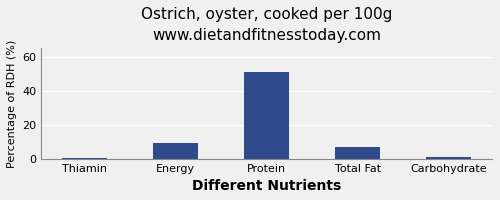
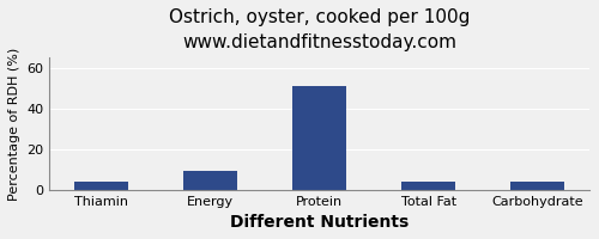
Thiamin: 0 -> 4
Total Fat: 7 -> 4
Carbohydrate: 1 -> 4
